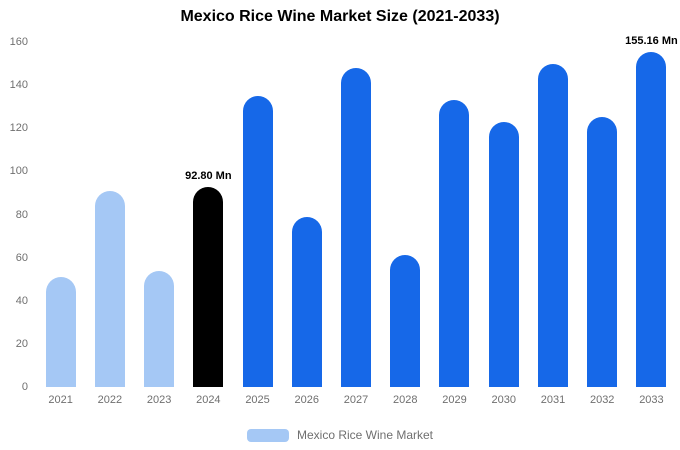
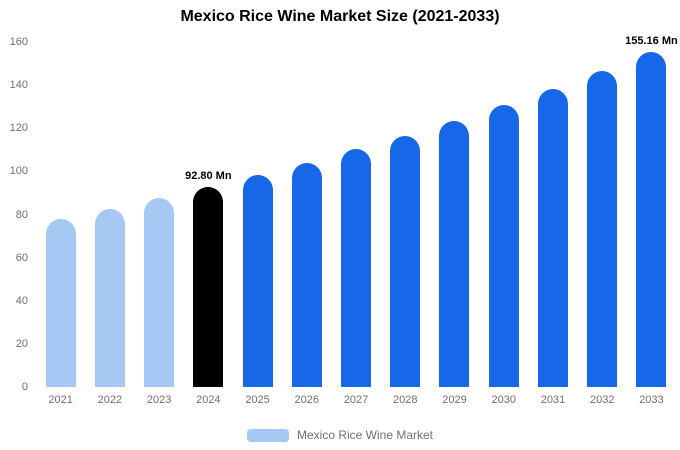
2021: 51 -> 78
2022: 91 -> 83
2023: 54 -> 88
2025: 135 -> 98
2026: 79 -> 104
2027: 148 -> 110
2028: 61 -> 117
2029: 133 -> 124
2030: 123 -> 131
2031: 150 -> 138
2032: 125 -> 147
